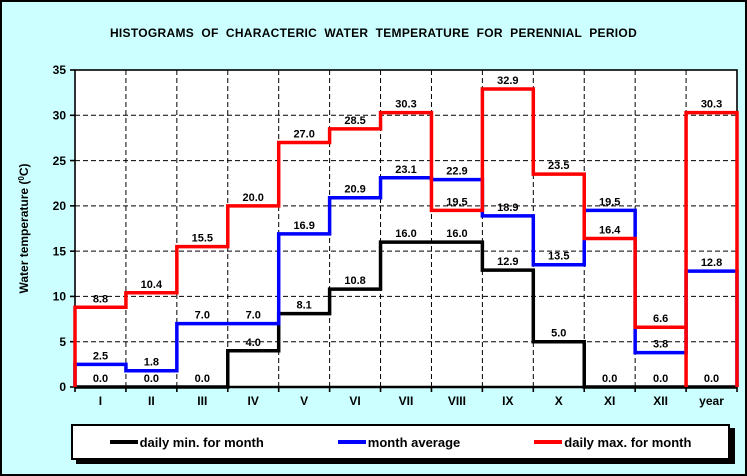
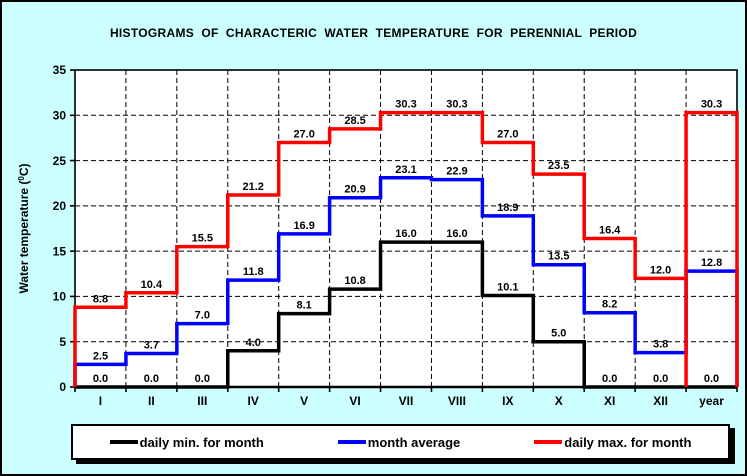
month average/II: 1.8 -> 3.7
month average/IV: 7.0 -> 11.8
daily max. for month/IV: 20.0 -> 21.2
daily max. for month/VIII: 19.5 -> 30.3
daily min. for month/IX: 12.9 -> 10.1
daily max. for month/IX: 32.9 -> 27.0
month average/XI: 19.5 -> 8.2
daily max. for month/XII: 6.6 -> 12.0
